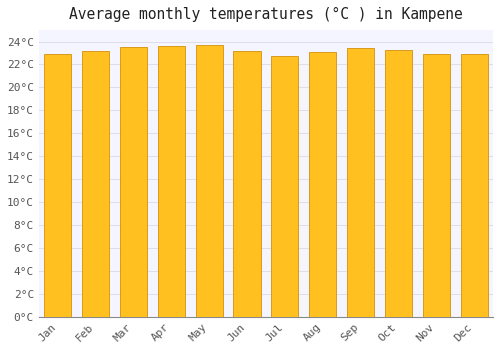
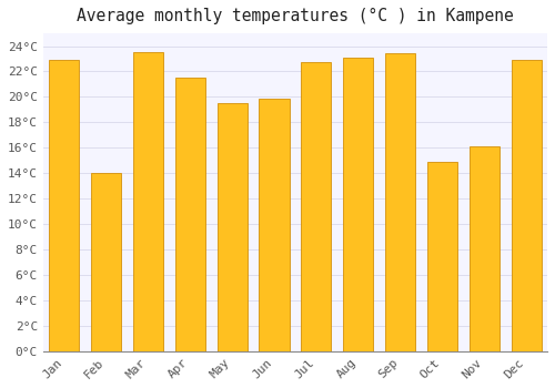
Feb: 23.2°C -> 14.0°C
Apr: 23.6°C -> 21.5°C
May: 23.7°C -> 19.5°C
Jun: 23.2°C -> 19.9°C
Oct: 23.3°C -> 14.9°C
Nov: 22.9°C -> 16.1°C
